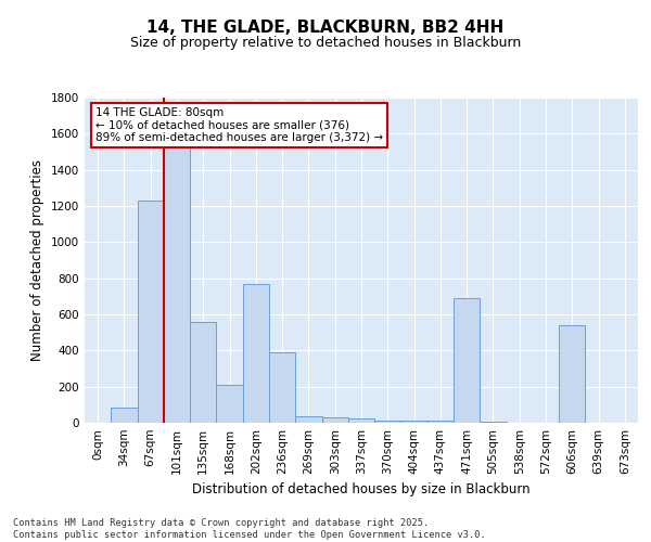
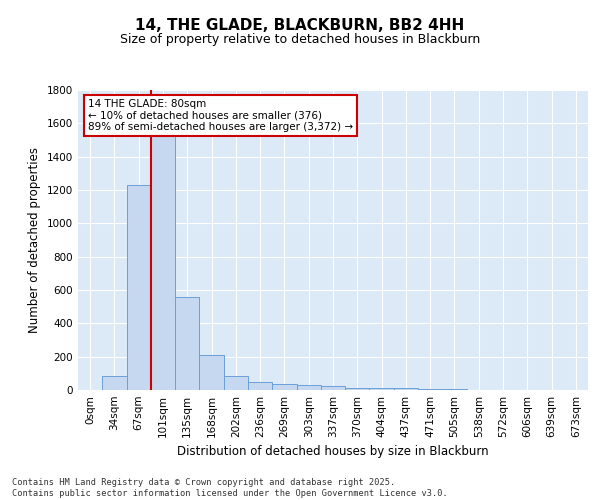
202sqm: 770 -> 80
236sqm: 390 -> 50
471sqm: 690 -> 0
606sqm: 540 -> 0
